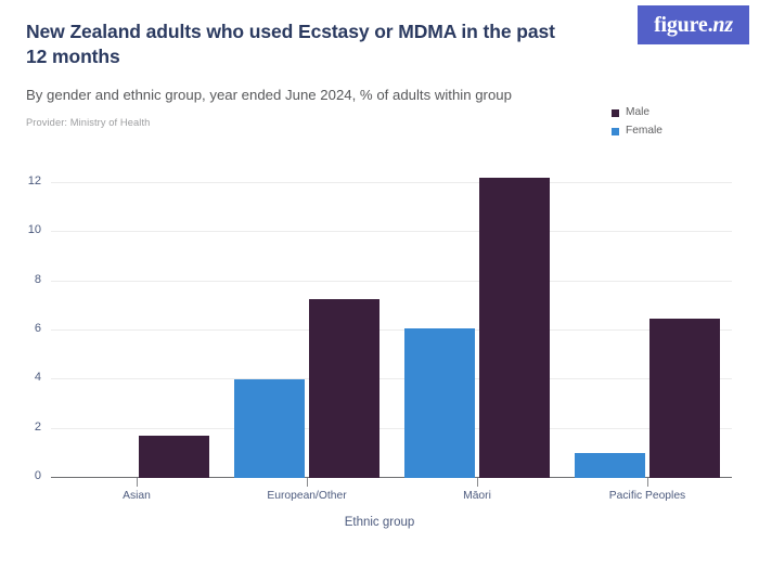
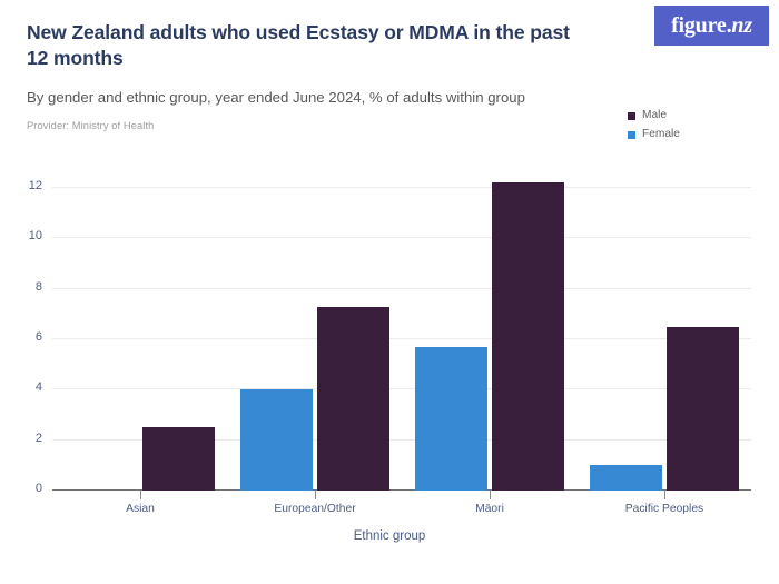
Male/Asian: 1.7 -> 2.5
Female/Māori: 6.1 -> 5.7
